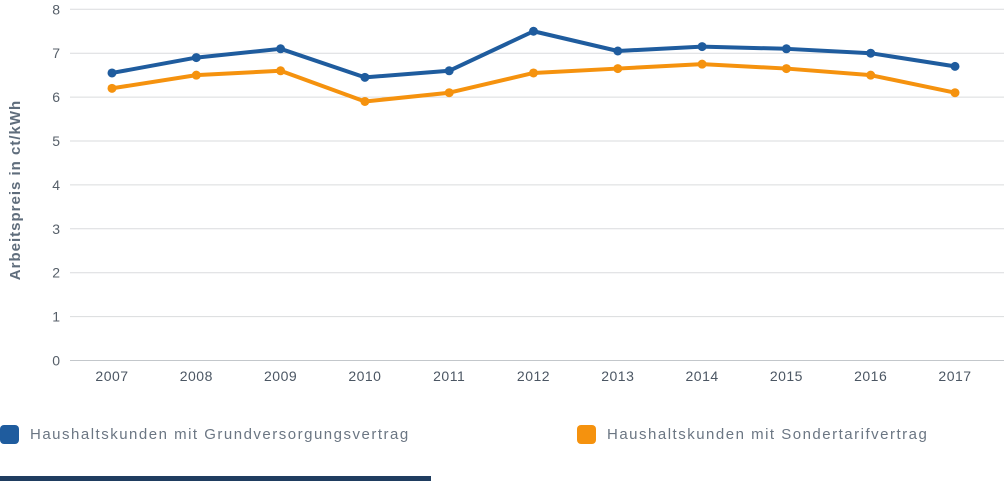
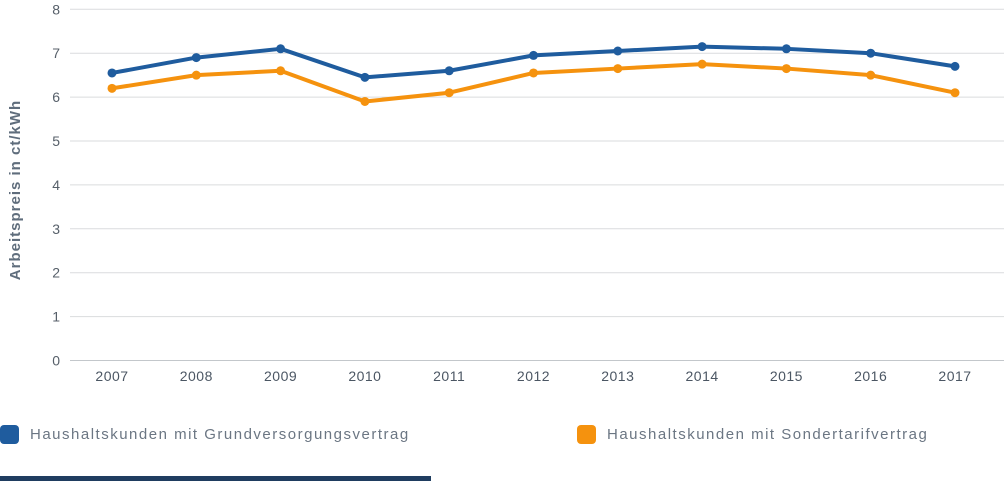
Haushaltskunden mit Grundversorgungsvertrag/2012: 7.5 -> 7.0
